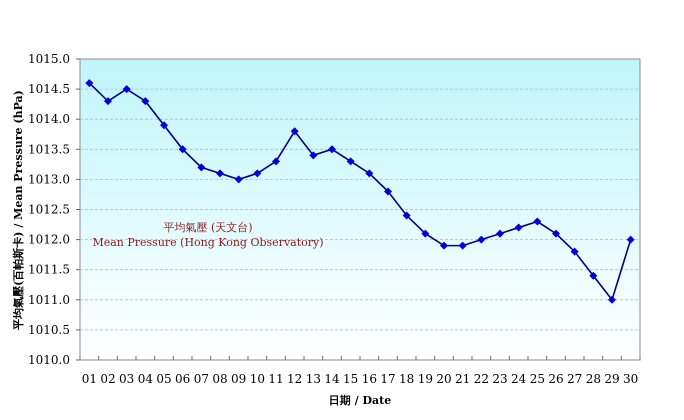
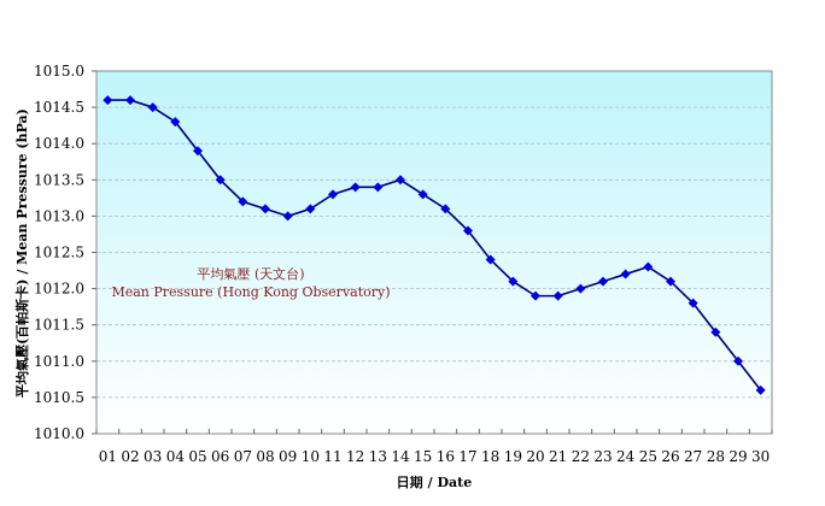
02: 1014.3 -> 1014.6
12: 1013.8 -> 1013.4
30: 1012.0 -> 1010.6
